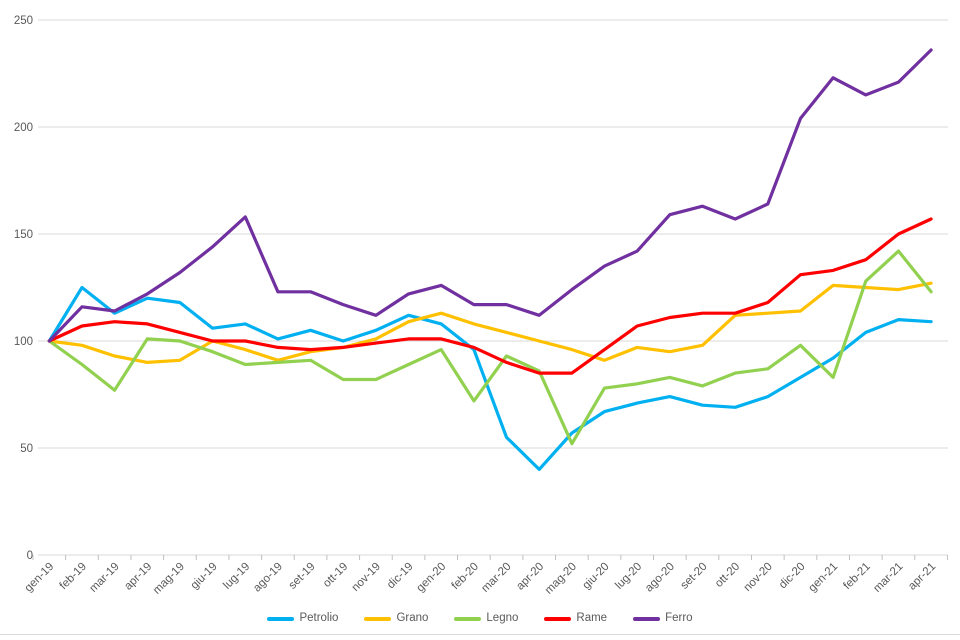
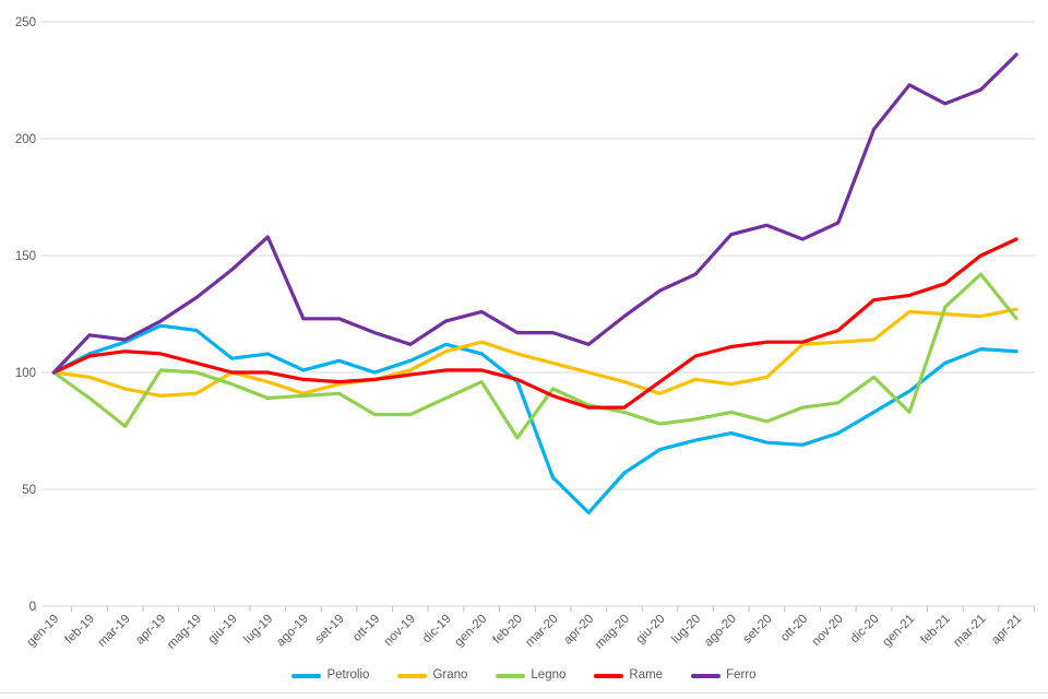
Petrolio/feb-19: 125 -> 108
Legno/mag-20: 52 -> 83
